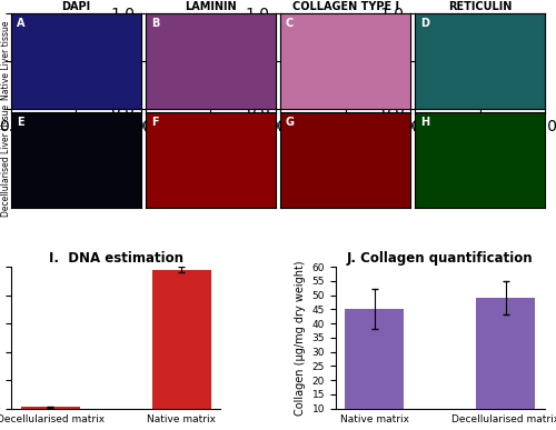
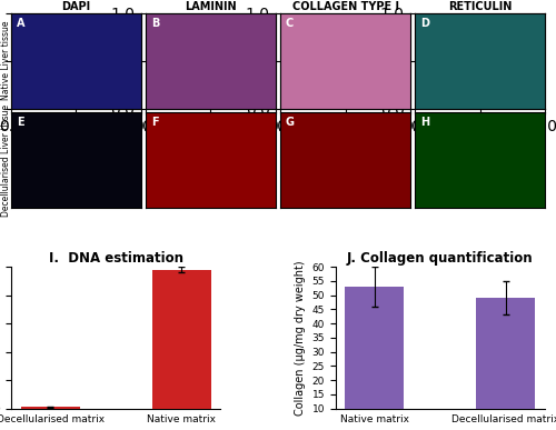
J. Collagen quantification/Native matrix: 45 -> 53
